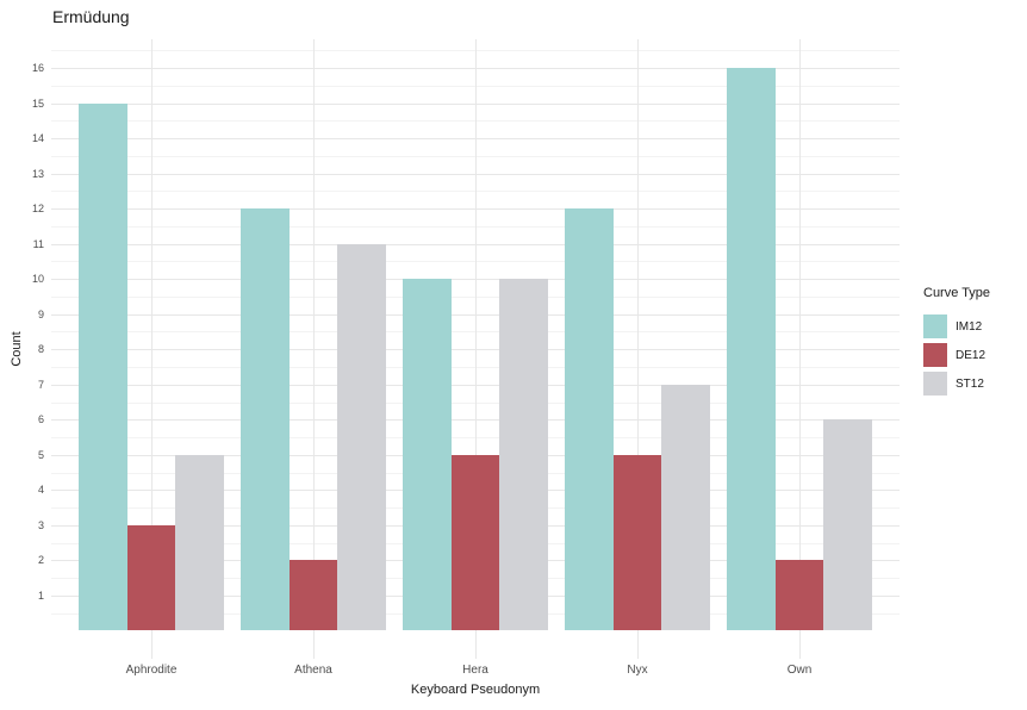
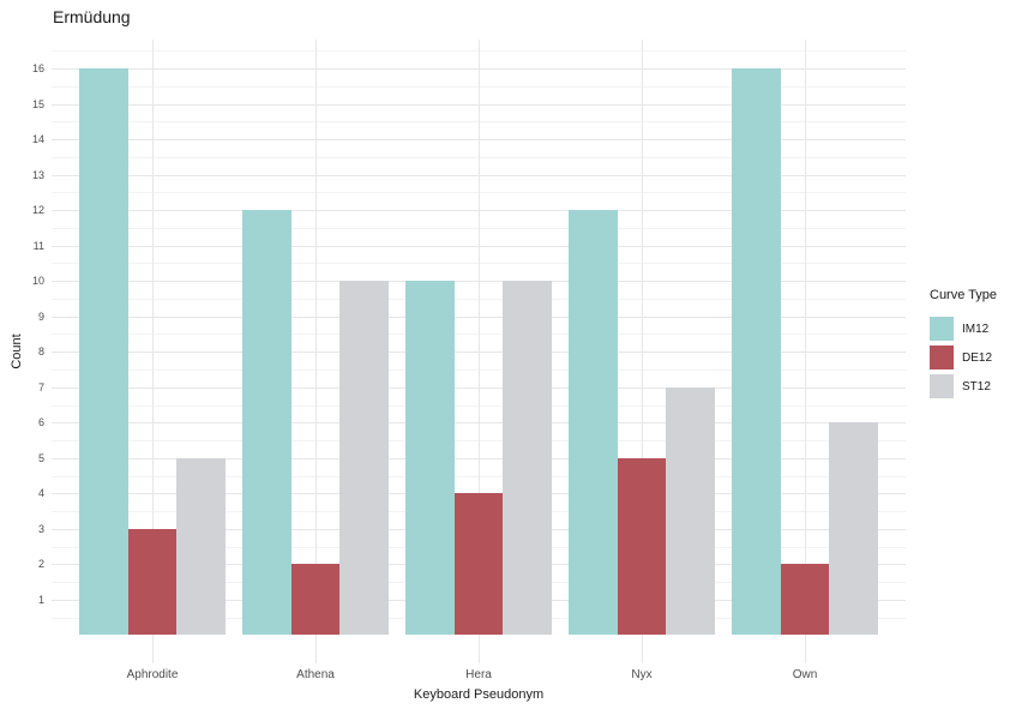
IM12/Aphrodite: 15 -> 16
ST12/Athena: 11 -> 10
DE12/Hera: 5 -> 4
